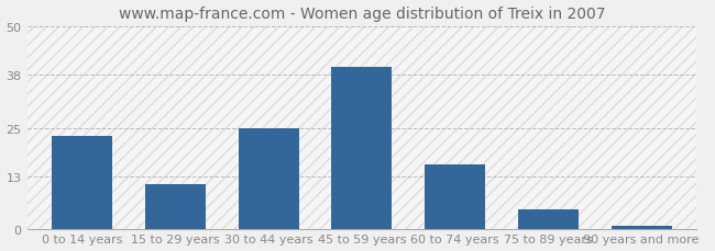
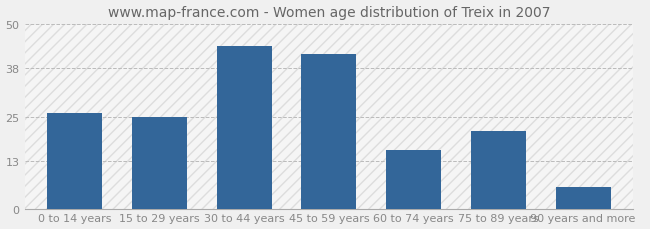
0 to 14 years: 23 -> 26
15 to 29 years: 11 -> 25
30 to 44 years: 25 -> 44
45 to 59 years: 40 -> 42
75 to 89 years: 5 -> 21
90 years and more: 1 -> 6
